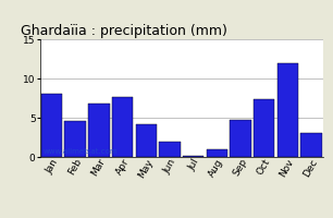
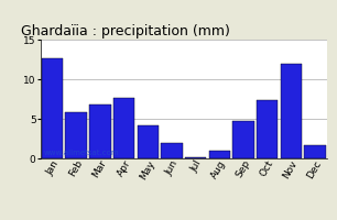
Jan: 8.1 -> 12.6
Feb: 4.6 -> 5.8
Dec: 3.0 -> 1.6
